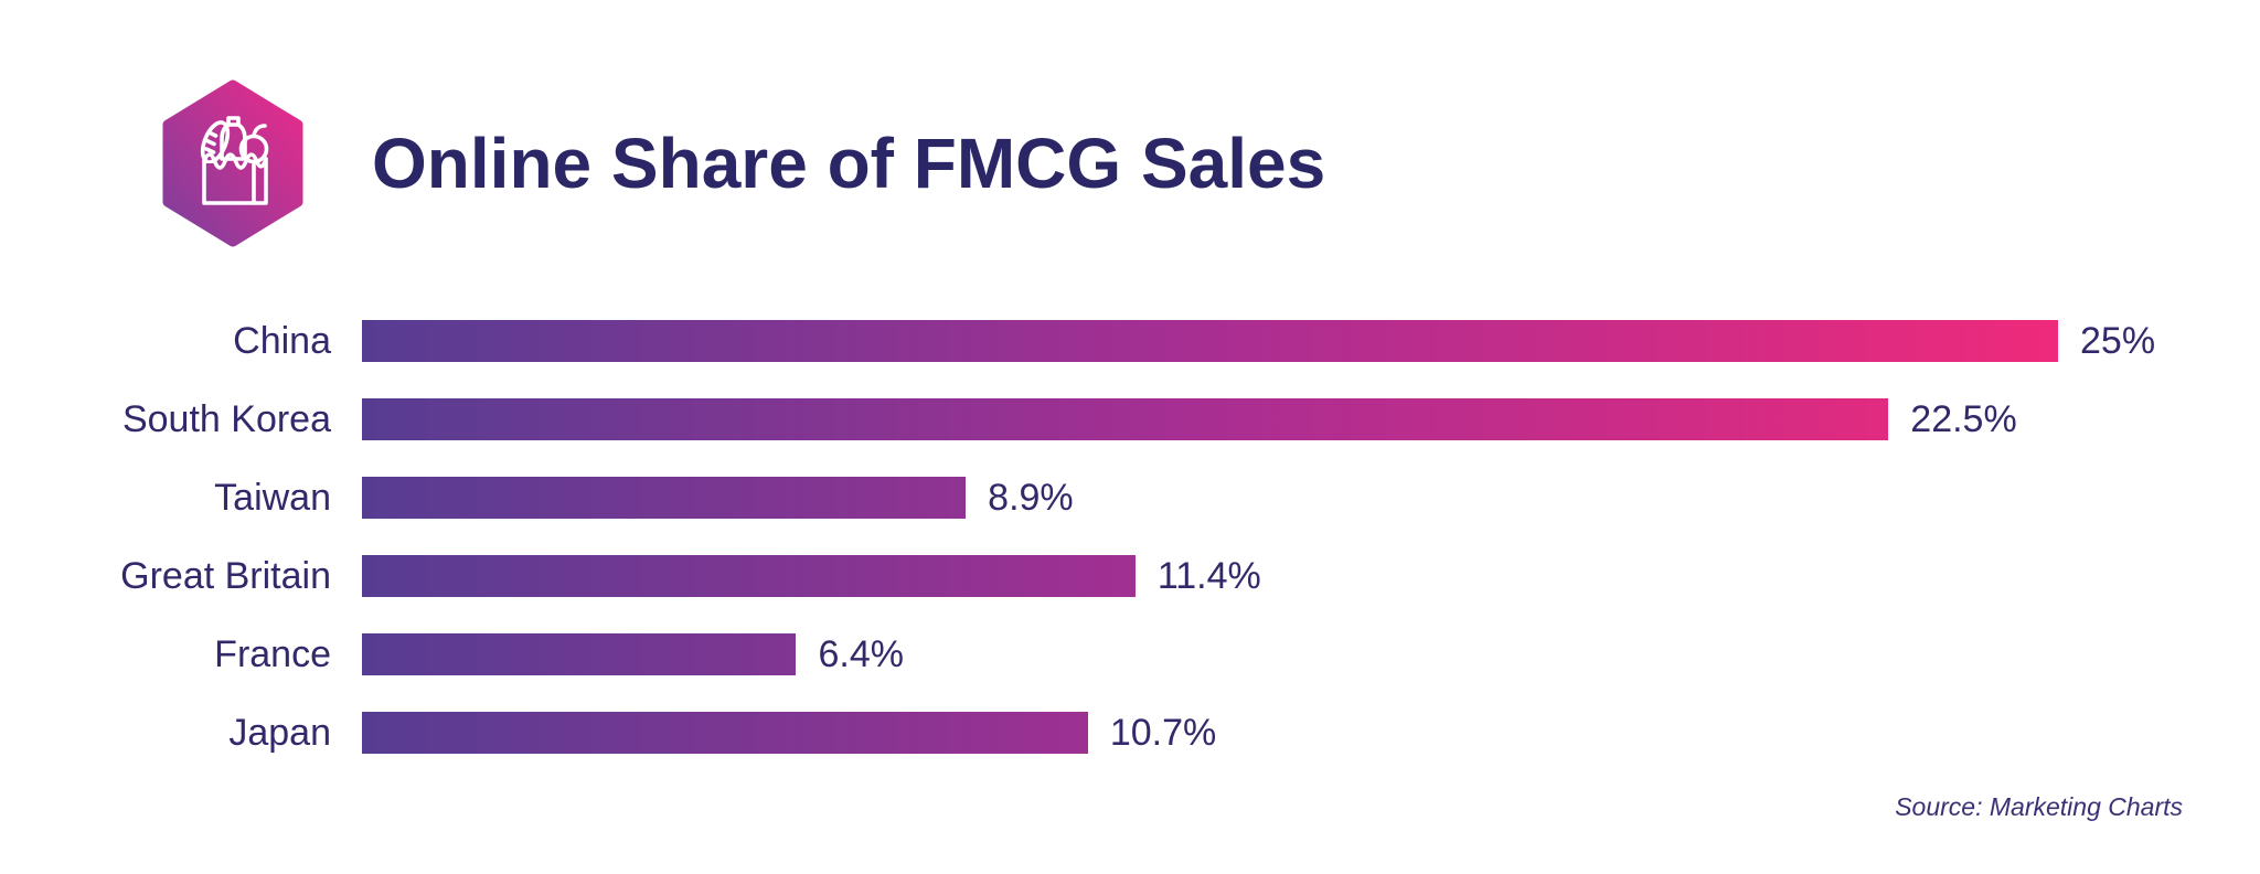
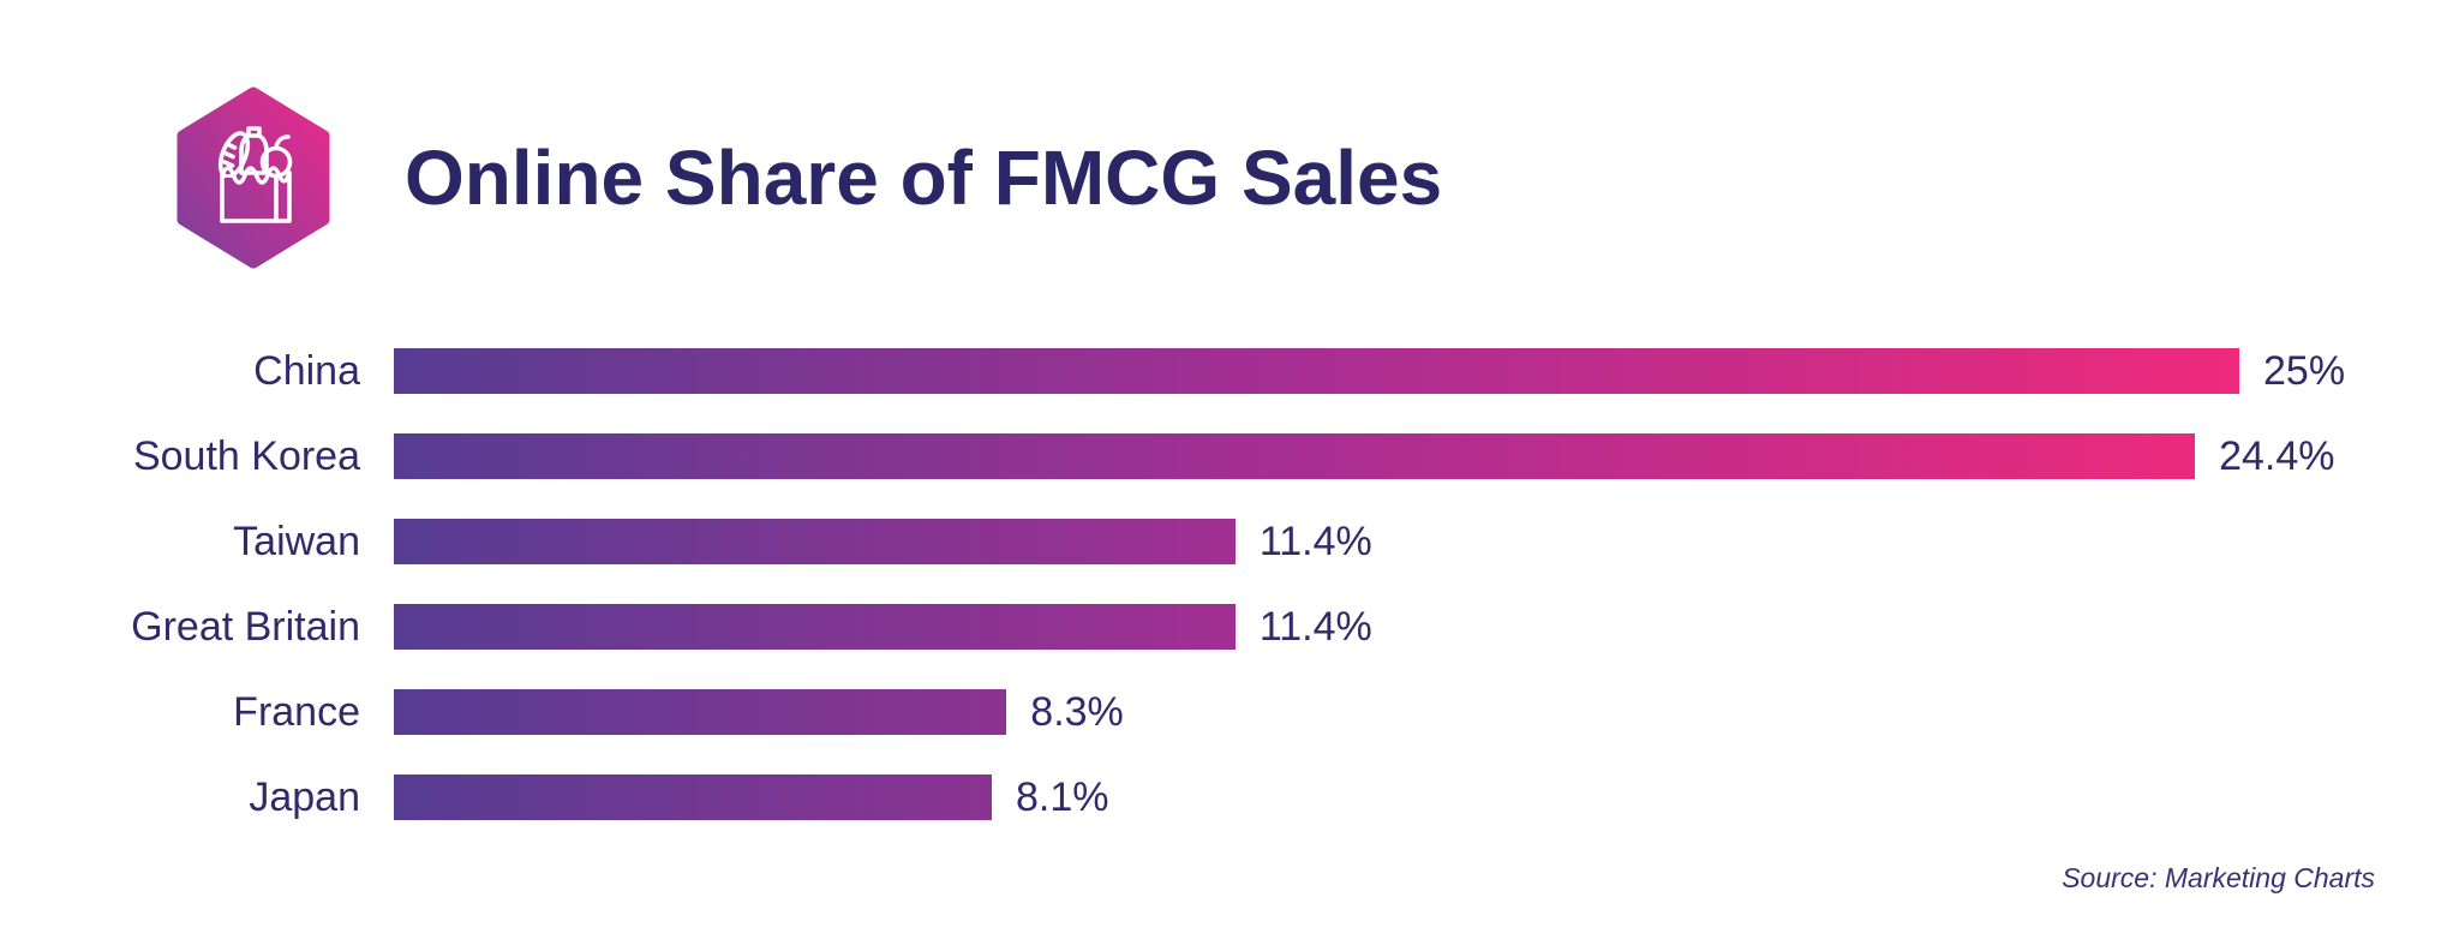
South Korea: 22.5% -> 24.4%
Taiwan: 8.9% -> 11.4%
France: 6.4% -> 8.3%
Japan: 10.7% -> 8.1%
